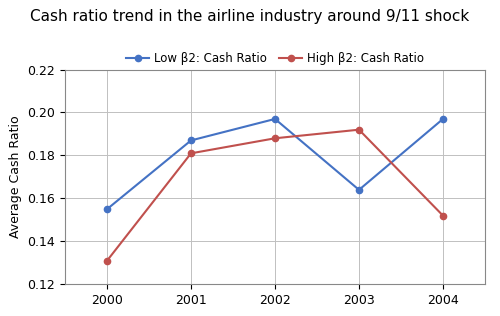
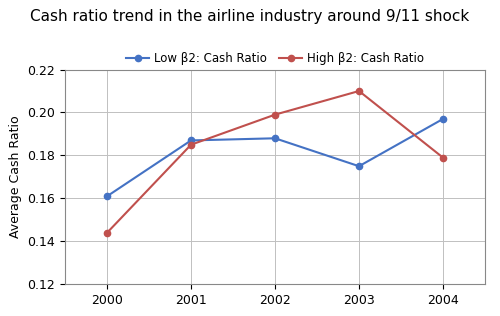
Low β2: Cash Ratio/2000: 0.155 -> 0.161
High β2: Cash Ratio/2000: 0.131 -> 0.144
High β2: Cash Ratio/2001: 0.181 -> 0.185
Low β2: Cash Ratio/2002: 0.197 -> 0.188
High β2: Cash Ratio/2002: 0.188 -> 0.199
Low β2: Cash Ratio/2003: 0.164 -> 0.175
High β2: Cash Ratio/2003: 0.192 -> 0.210
High β2: Cash Ratio/2004: 0.152 -> 0.179
